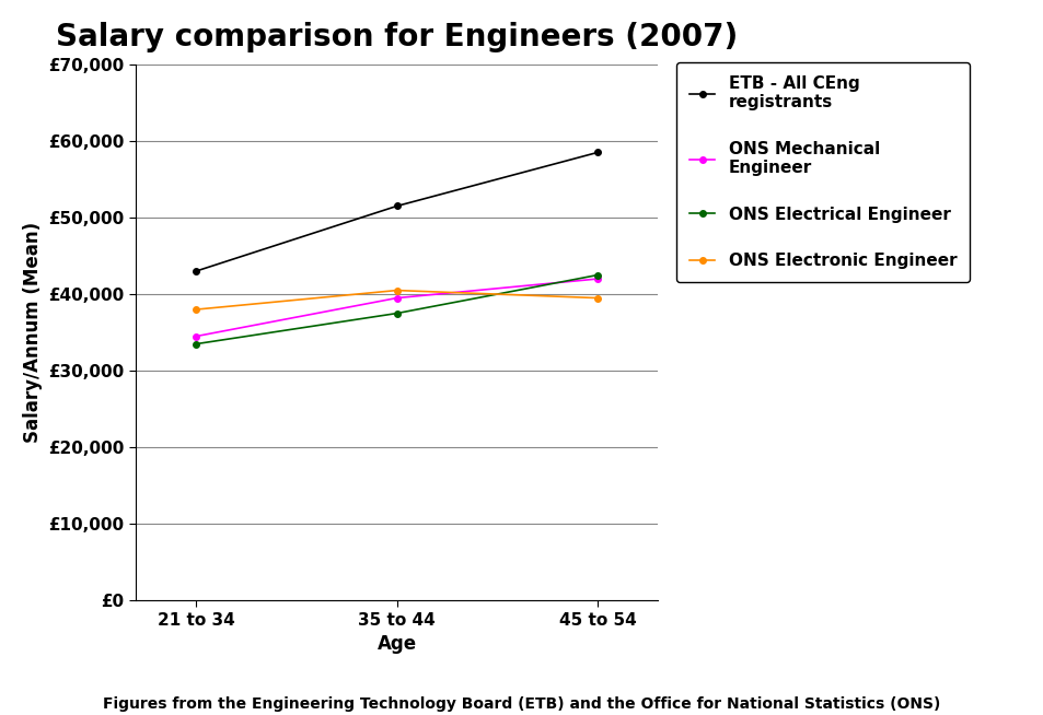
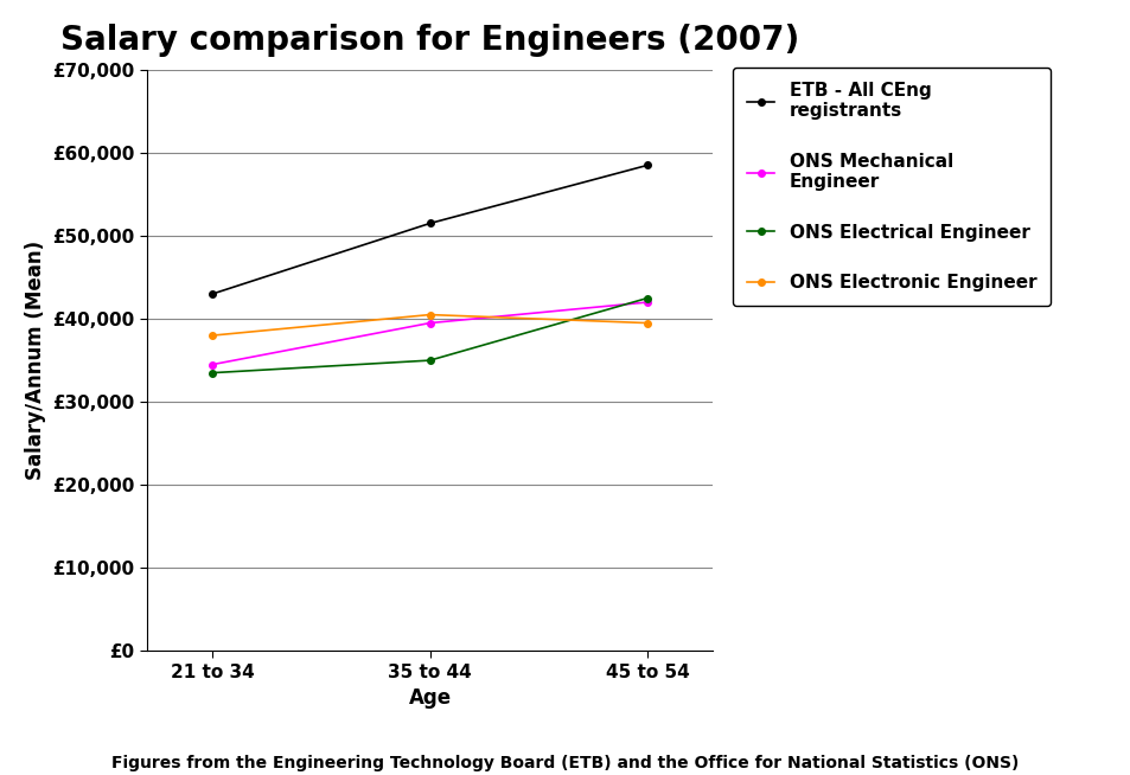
ONS Electrical Engineer/35 to 44: £37,500 -> £35,000
